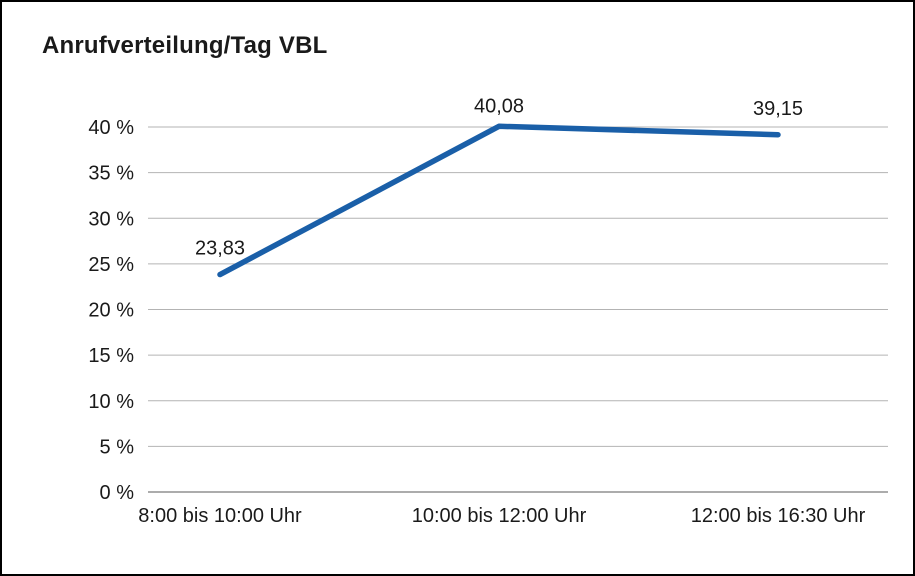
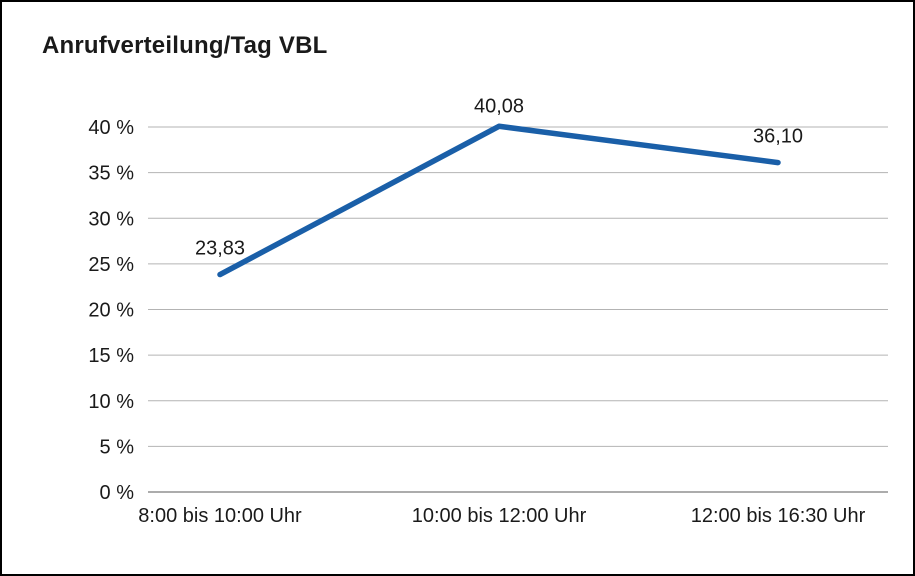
12:00 bis 16:30 Uhr: 39,15 -> 36,10
